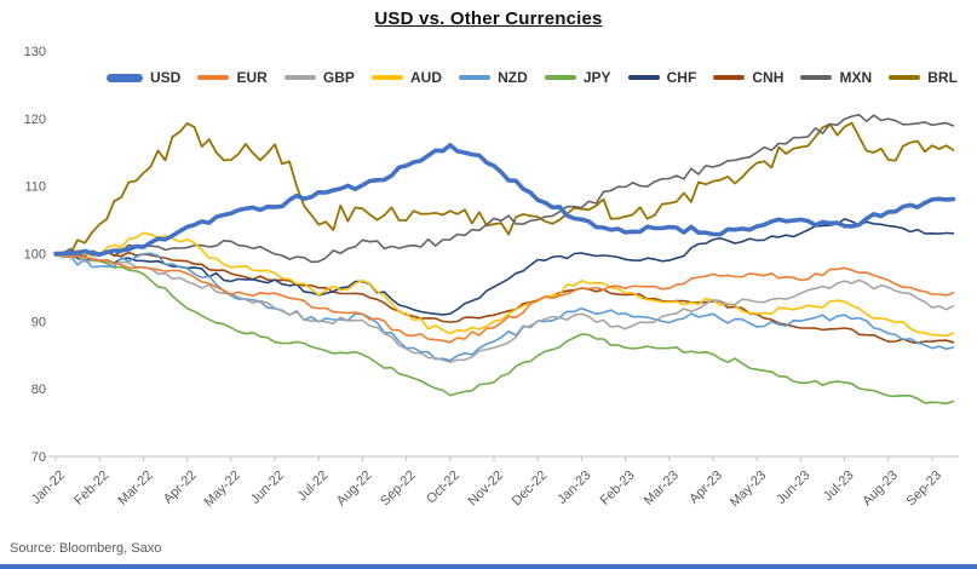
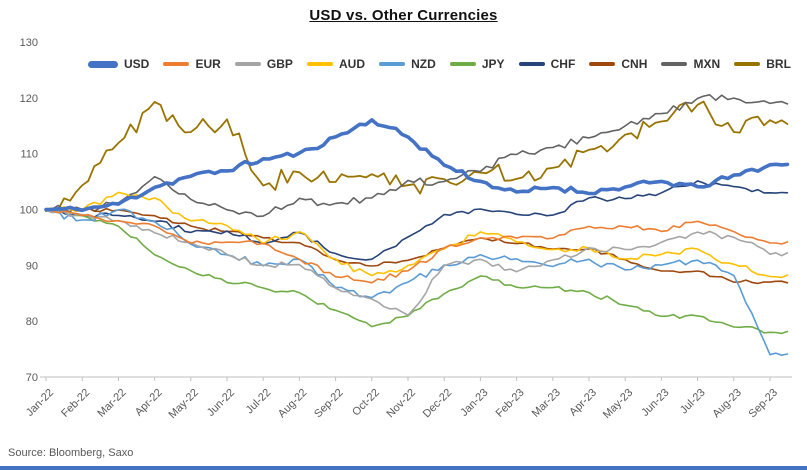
MXN/Apr-22: 101 -> 106
EUR/Jul-22: 92 -> 94
GBP/Nov-22: 86 -> 81
NZD/Sep-23: 86 -> 74
